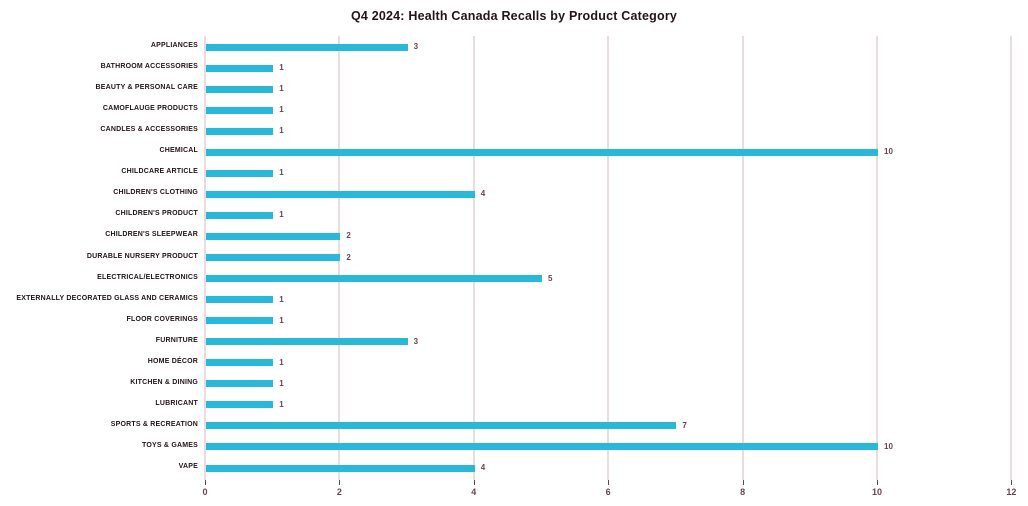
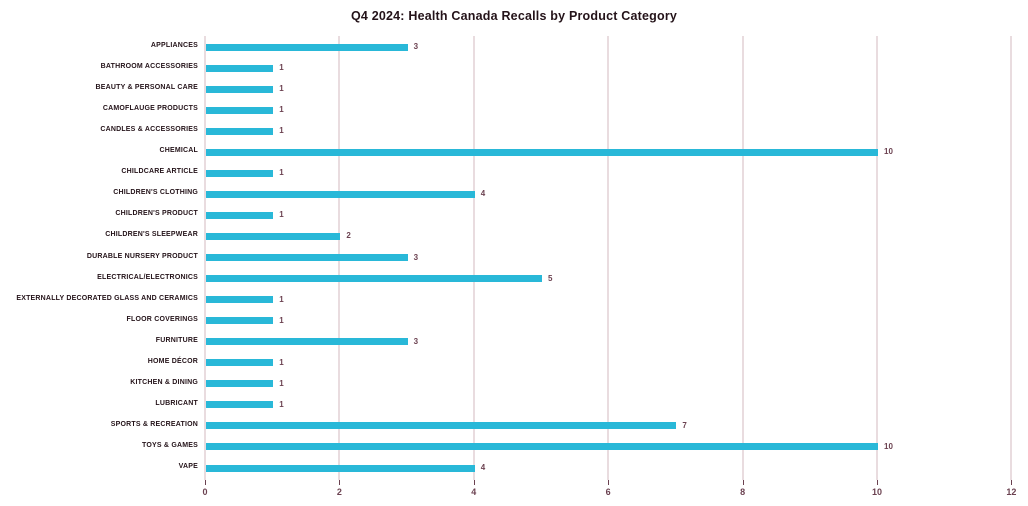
DURABLE NURSERY PRODUCT: 2 -> 3
